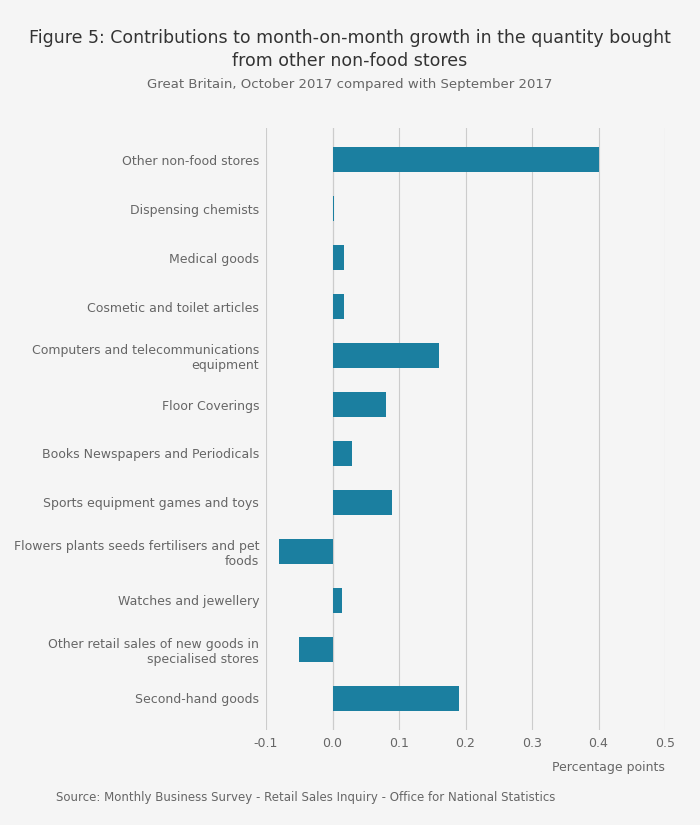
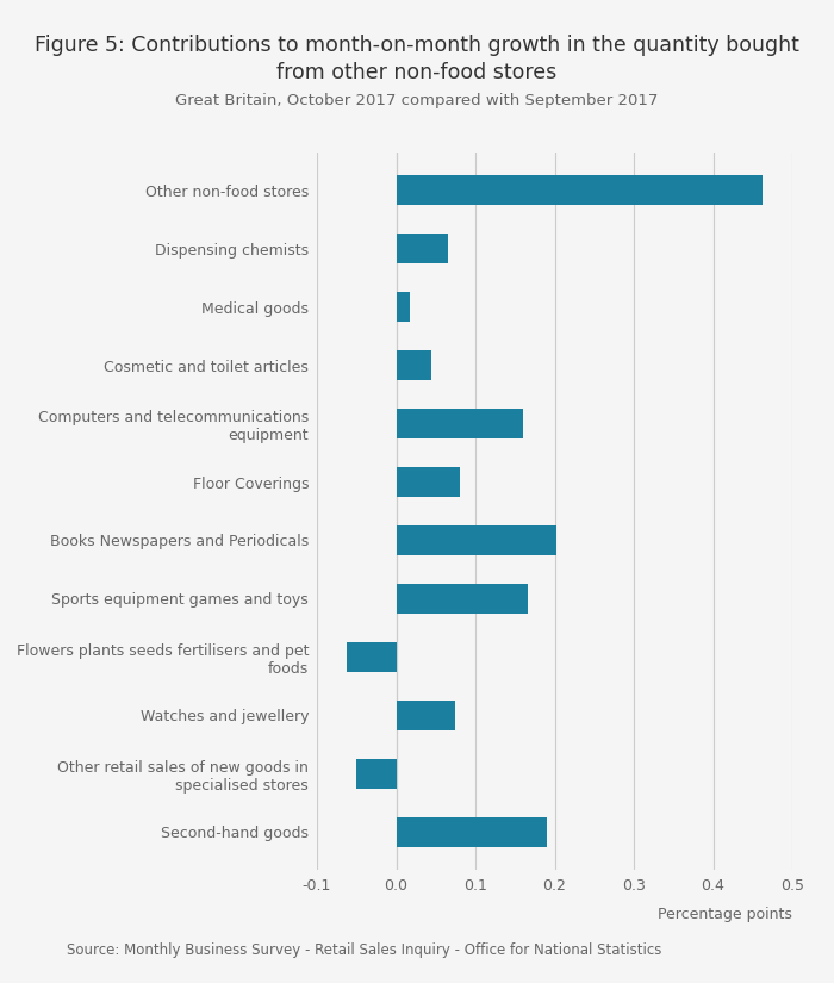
Other non-food stores: 0.400 -> 0.462
Dispensing chemists: 0.002 -> 0.066
Cosmetic and toilet articles: 0.018 -> 0.044
Books Newspapers and Periodicals: 0.030 -> 0.202
Sports equipment games and toys: 0.090 -> 0.166
Flowers plants seeds fertilisers and pet foods: -0.080 -> -0.062
Watches and jewellery: 0.015 -> 0.074
